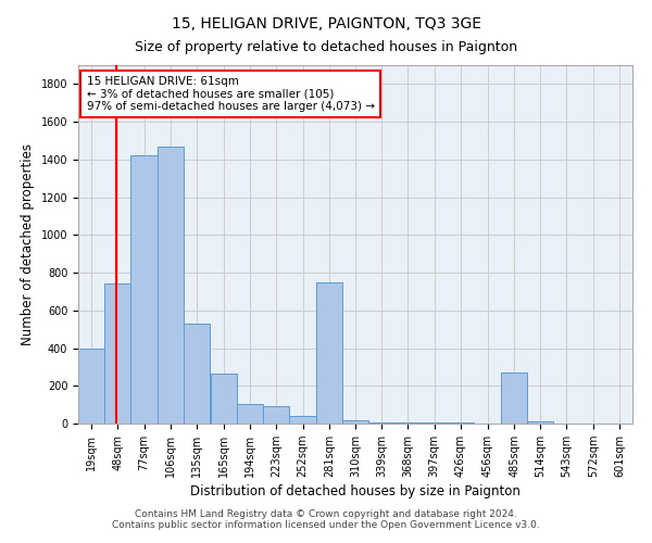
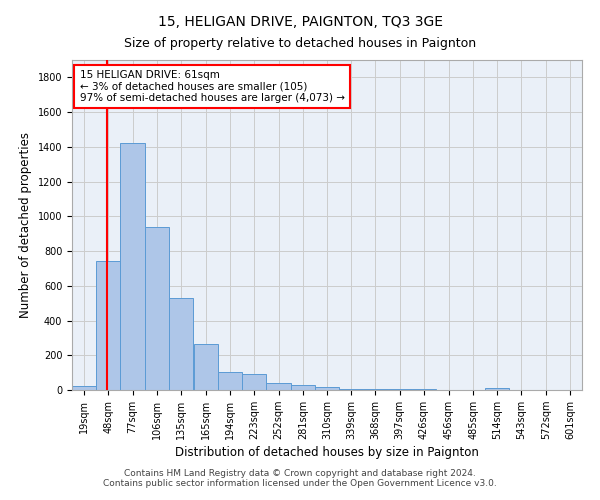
19sqm: 400 -> 20
106sqm: 1470 -> 940
281sqm: 750 -> 30
485sqm: 270 -> 0
